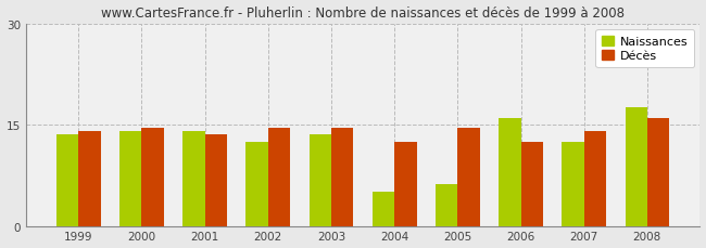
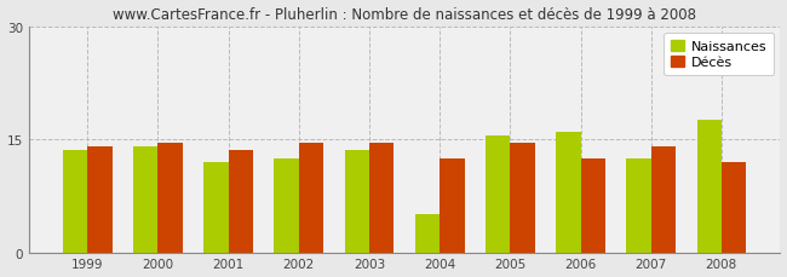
Naissances/2001: 14.0 -> 12.0
Naissances/2005: 6.2 -> 15.5
Décès/2008: 16.0 -> 12.0
